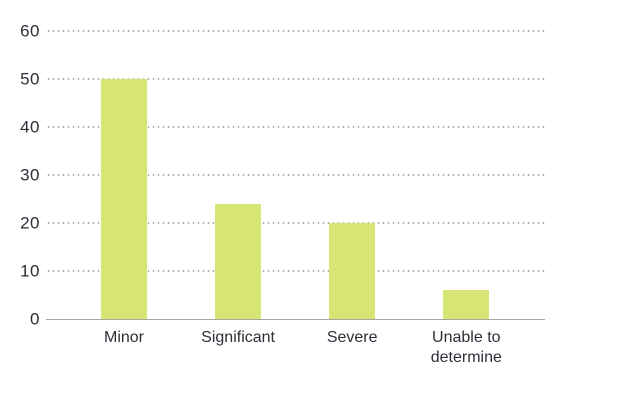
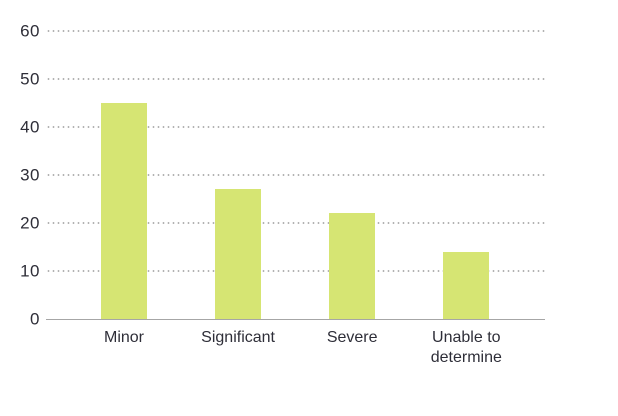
Minor: 50 -> 45
Significant: 24 -> 27
Severe: 20 -> 22
Unable to determine: 6 -> 14
